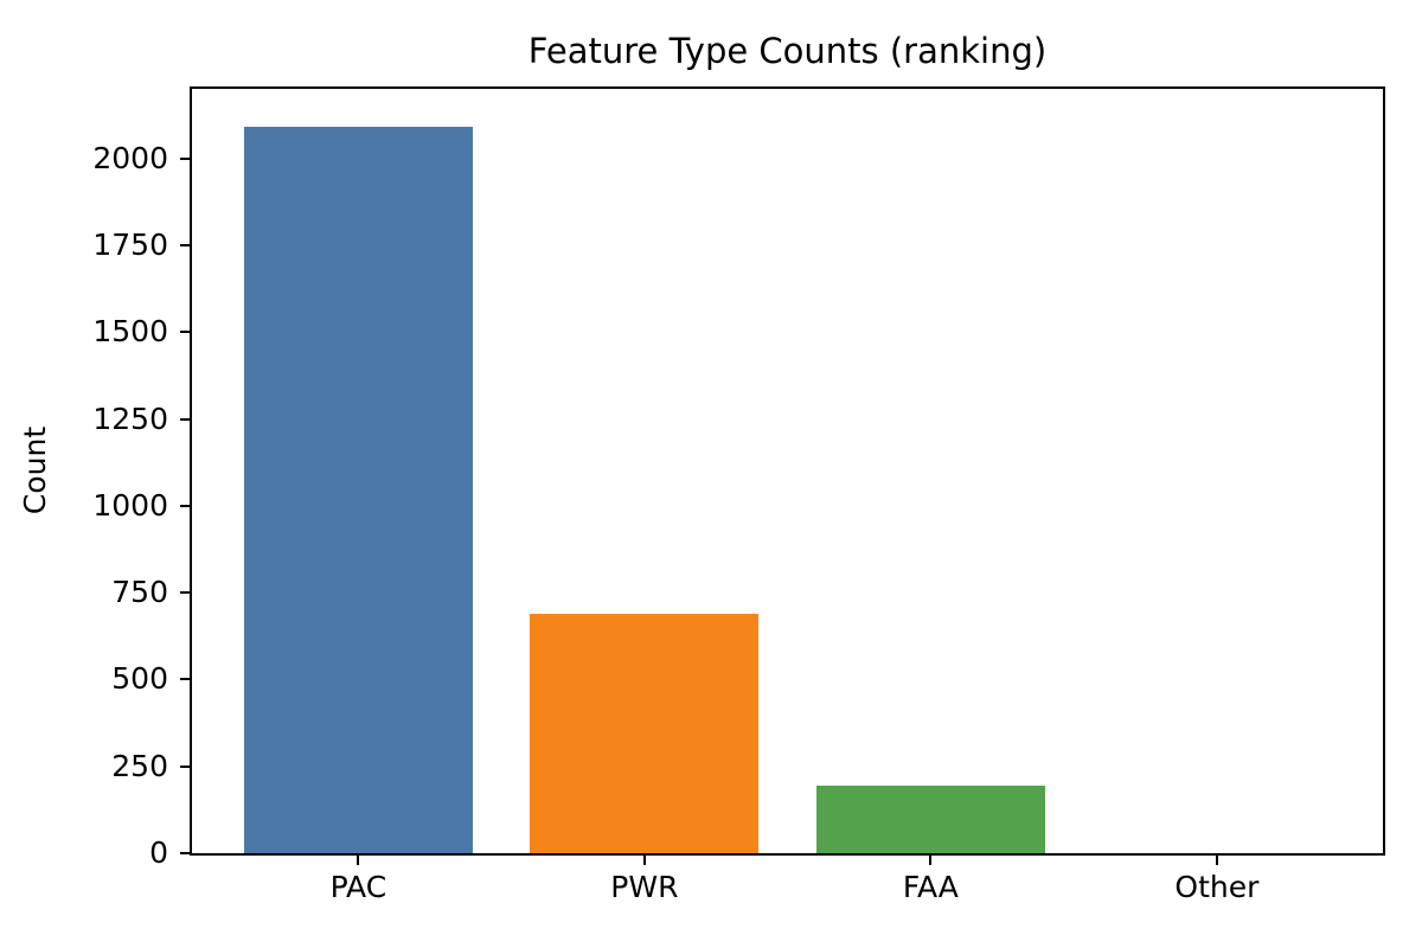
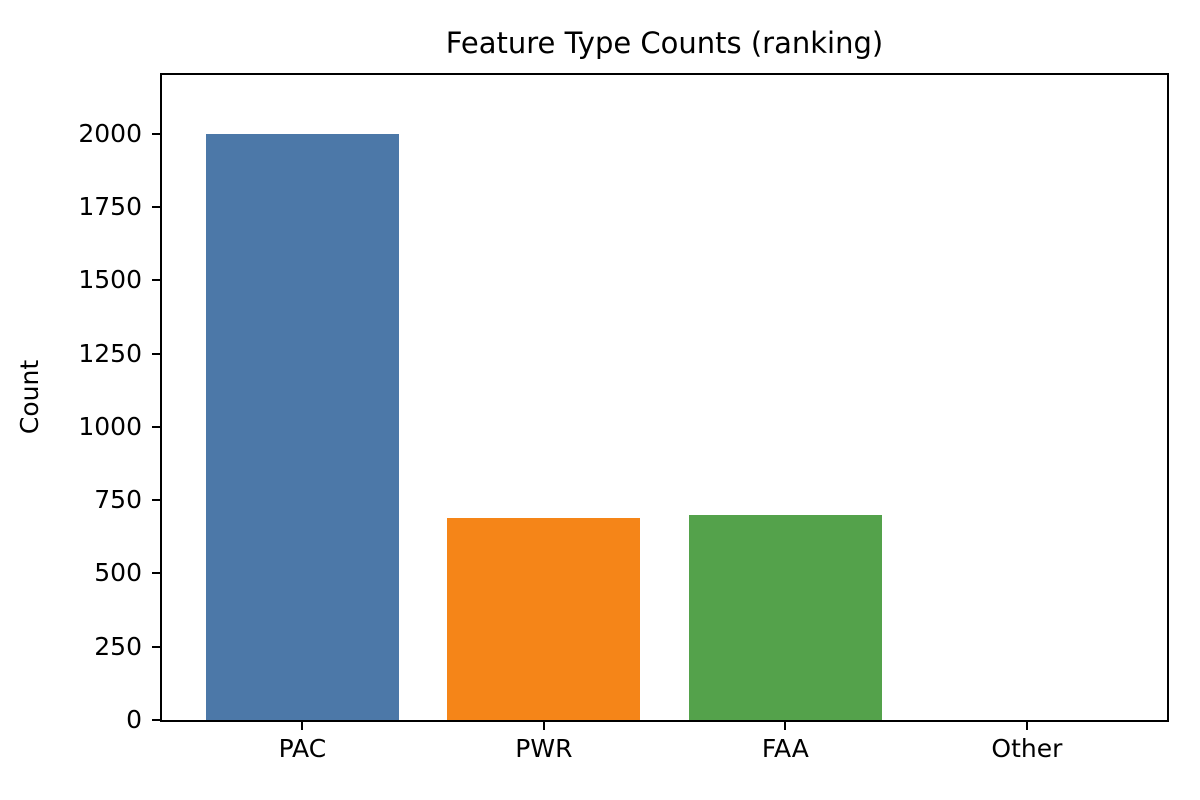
PAC: 2090 -> 2000
FAA: 190 -> 700
